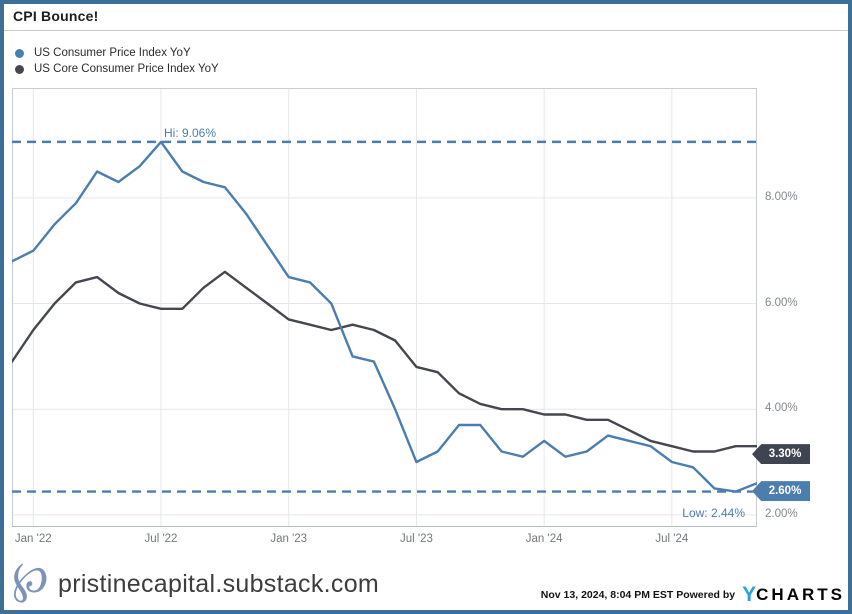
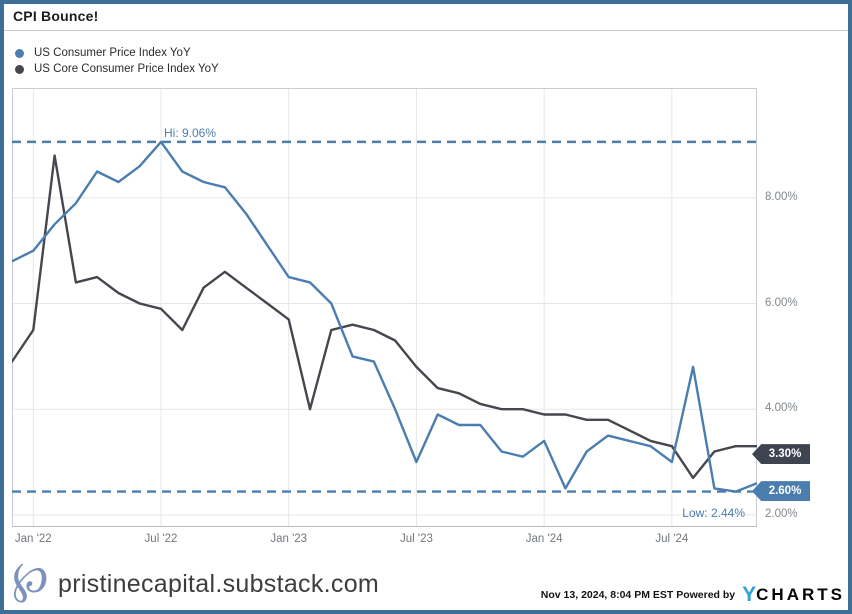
US Core Consumer Price Index YoY/Jan '22: 6.0% -> 8.8%
US Core Consumer Price Index YoY/Jul '22: 5.9% -> 5.5%
US Core Consumer Price Index YoY/Jan '23: 5.6% -> 4.0%
US Consumer Price Index YoY/Jul '23: 3.2% -> 3.9%
US Core Consumer Price Index YoY/Jul '23: 4.7% -> 4.4%
US Consumer Price Index YoY/Jan '24: 3.1% -> 2.5%
US Consumer Price Index YoY/Jul '24: 2.9% -> 4.8%
US Core Consumer Price Index YoY/Jul '24: 3.2% -> 2.7%
